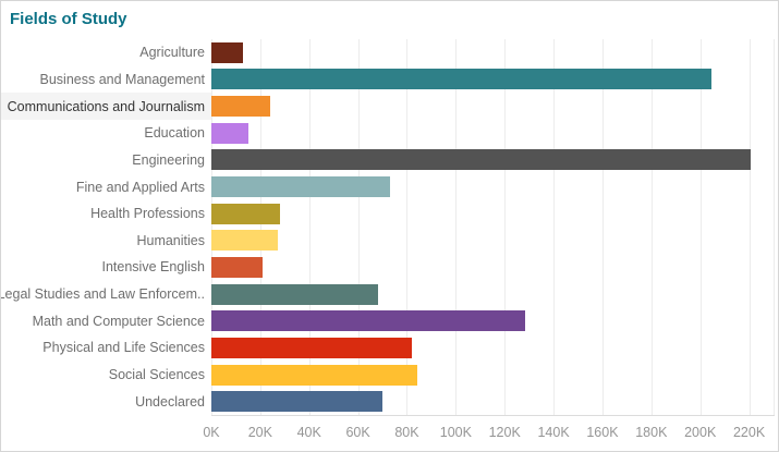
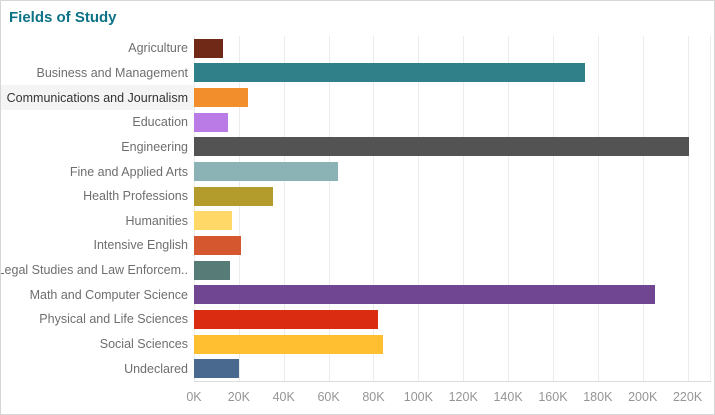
Business and Management: 204K -> 174K
Fine and Applied Arts: 73K -> 64K
Health Professions: 28K -> 35K
Humanities: 27K -> 17K
Legal Studies and Law Enforcem..: 68K -> 16K
Math and Computer Science: 128K -> 205K
Undeclared: 70K -> 20K
